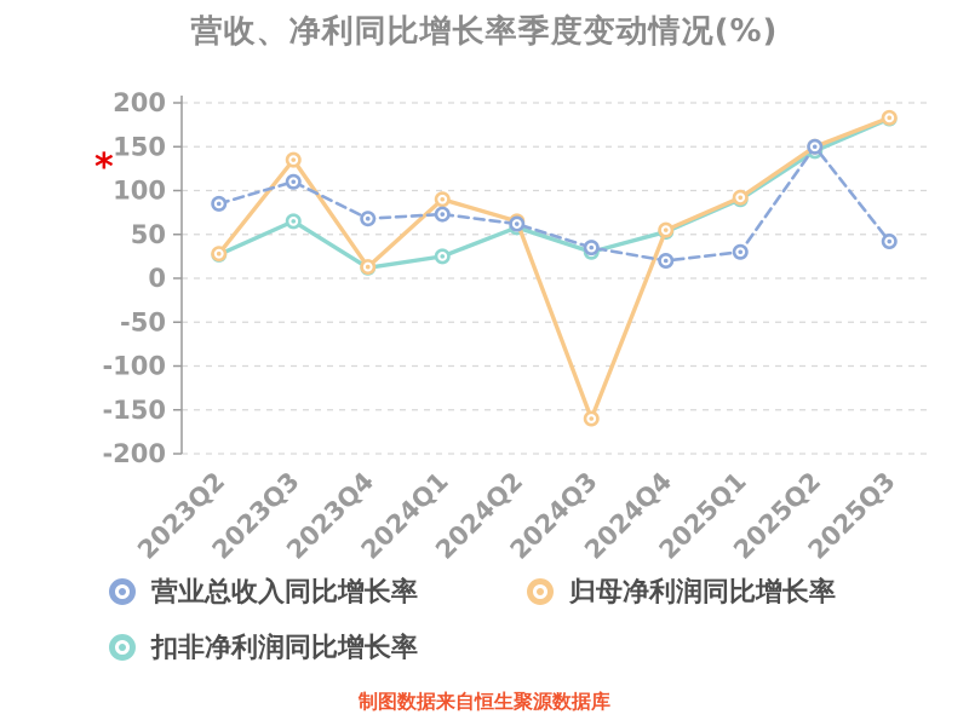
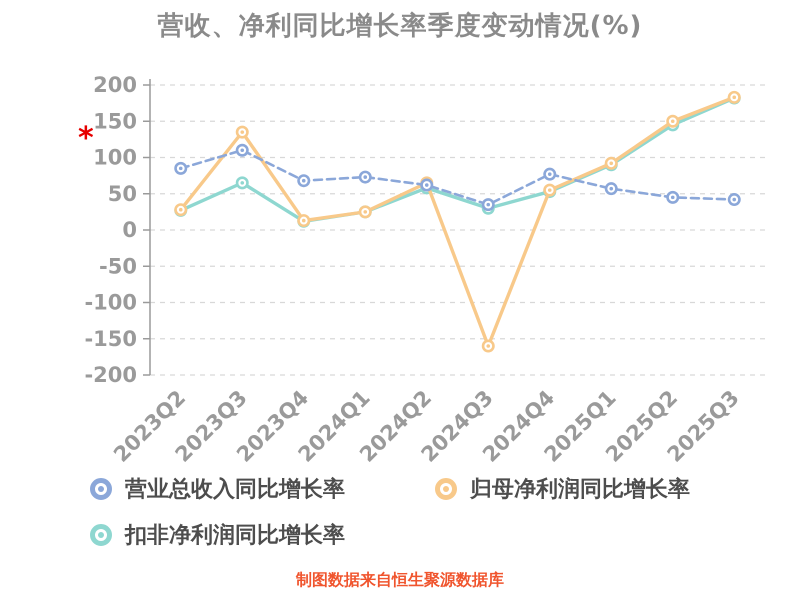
归母净利润同比增长率/2024Q1: 90 -> 20
营业总收入同比增长率/2024Q4: 20 -> 80
营业总收入同比增长率/2025Q1: 30 -> 60
营业总收入同比增长率/2025Q2: 150 -> 40
